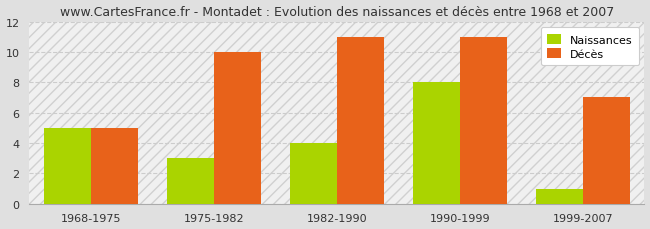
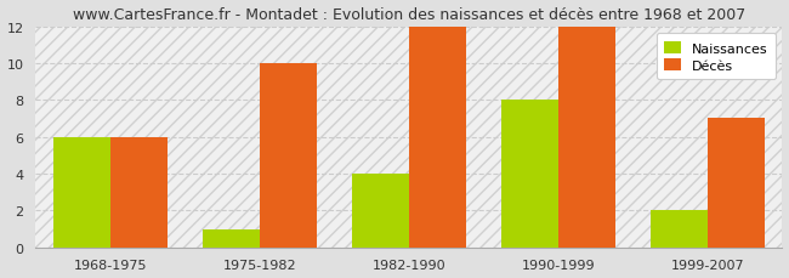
Naissances/1968-1975: 5 -> 6
Décès/1968-1975: 5 -> 6
Naissances/1975-1982: 3 -> 1
Décès/1982-1990: 11 -> 12
Décès/1990-1999: 11 -> 12
Naissances/1999-2007: 1 -> 2
